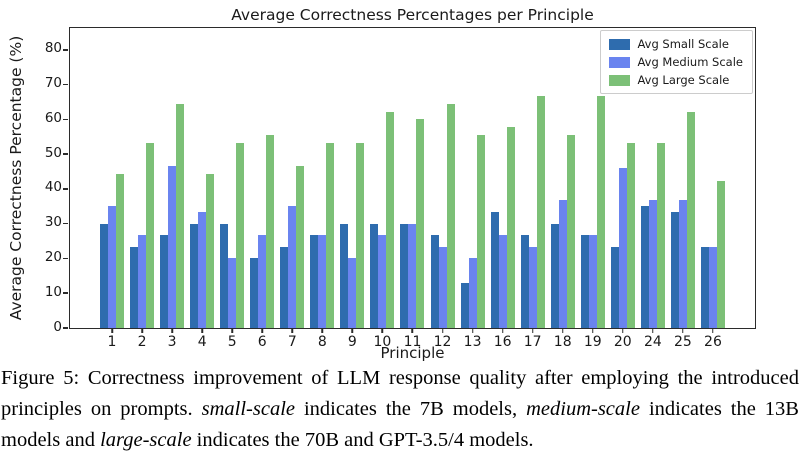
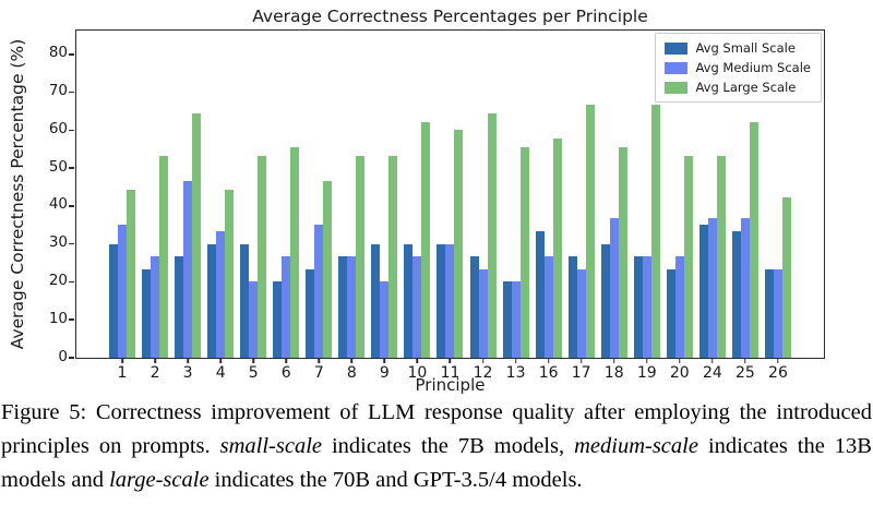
Avg Small Scale/13: 13 -> 20
Avg Medium Scale/20: 46 -> 27
